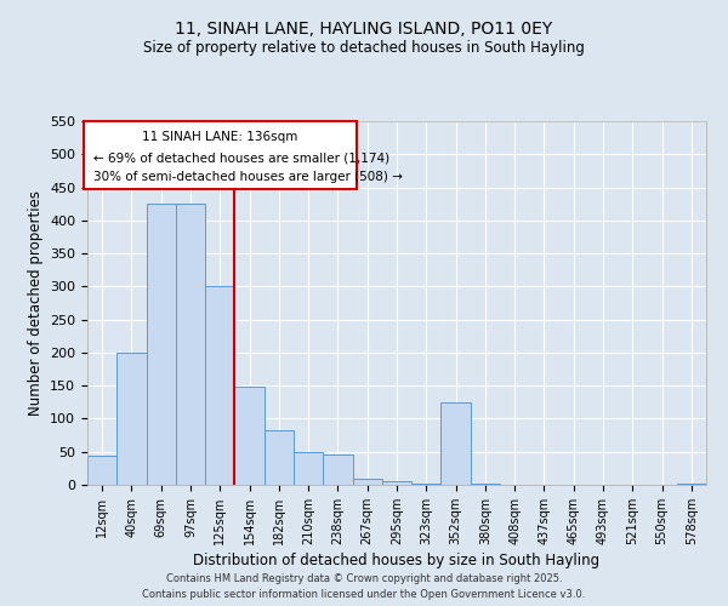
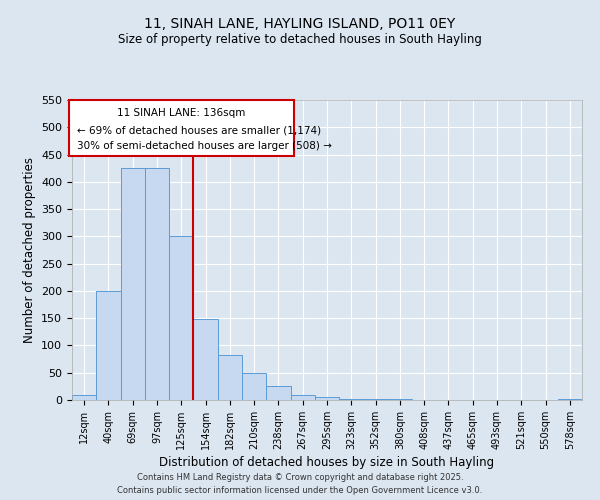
12sqm: 44 -> 10
238sqm: 46 -> 25
352sqm: 124 -> 2
